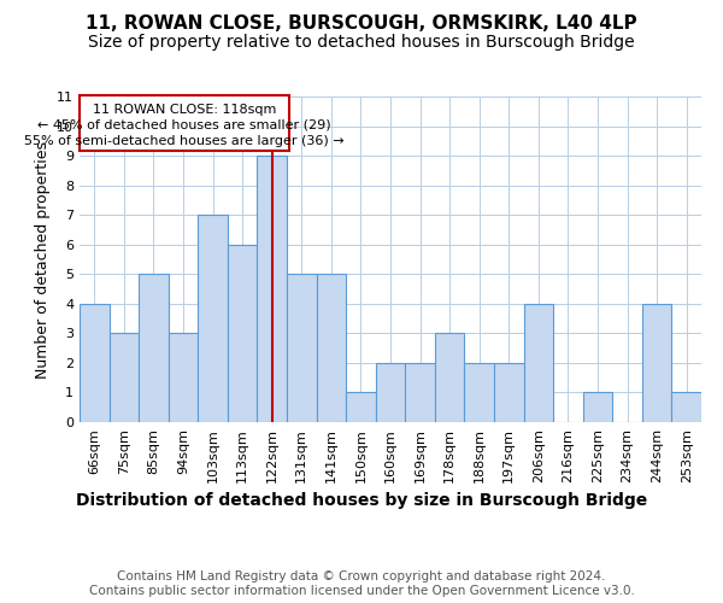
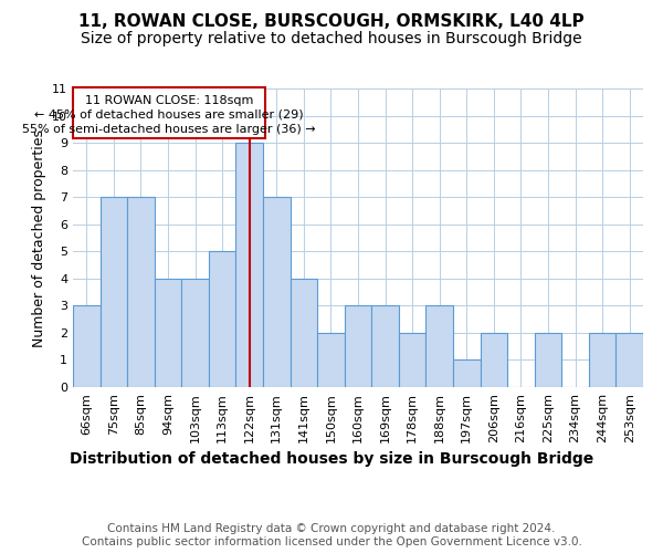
66sqm: 4 -> 3
75sqm: 3 -> 7
85sqm: 5 -> 7
94sqm: 3 -> 4
103sqm: 7 -> 4
113sqm: 6 -> 5
131sqm: 5 -> 7
141sqm: 5 -> 4
150sqm: 1 -> 2
160sqm: 2 -> 3
169sqm: 2 -> 3
178sqm: 3 -> 2
188sqm: 2 -> 3
197sqm: 2 -> 1
206sqm: 4 -> 2
225sqm: 1 -> 2
244sqm: 4 -> 2
253sqm: 1 -> 2
